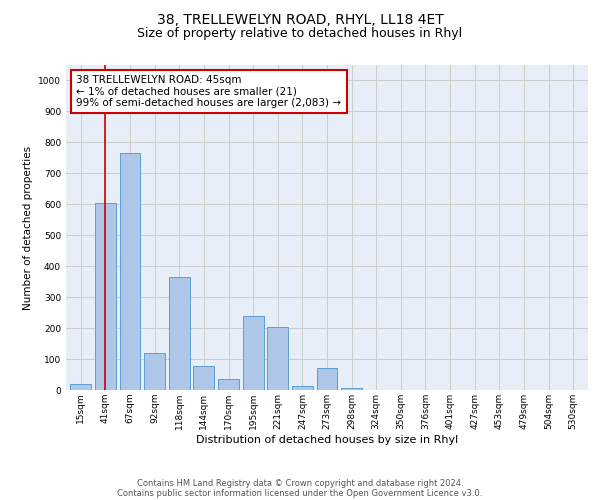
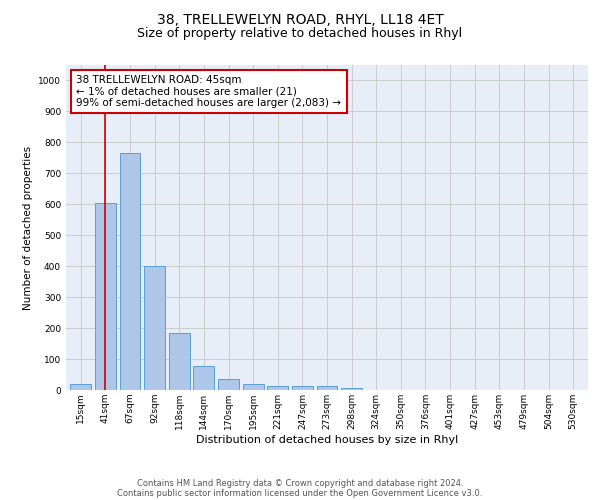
92sqm: 120 -> 400
118sqm: 365 -> 185
195sqm: 240 -> 18
221sqm: 205 -> 12
273sqm: 70 -> 12
